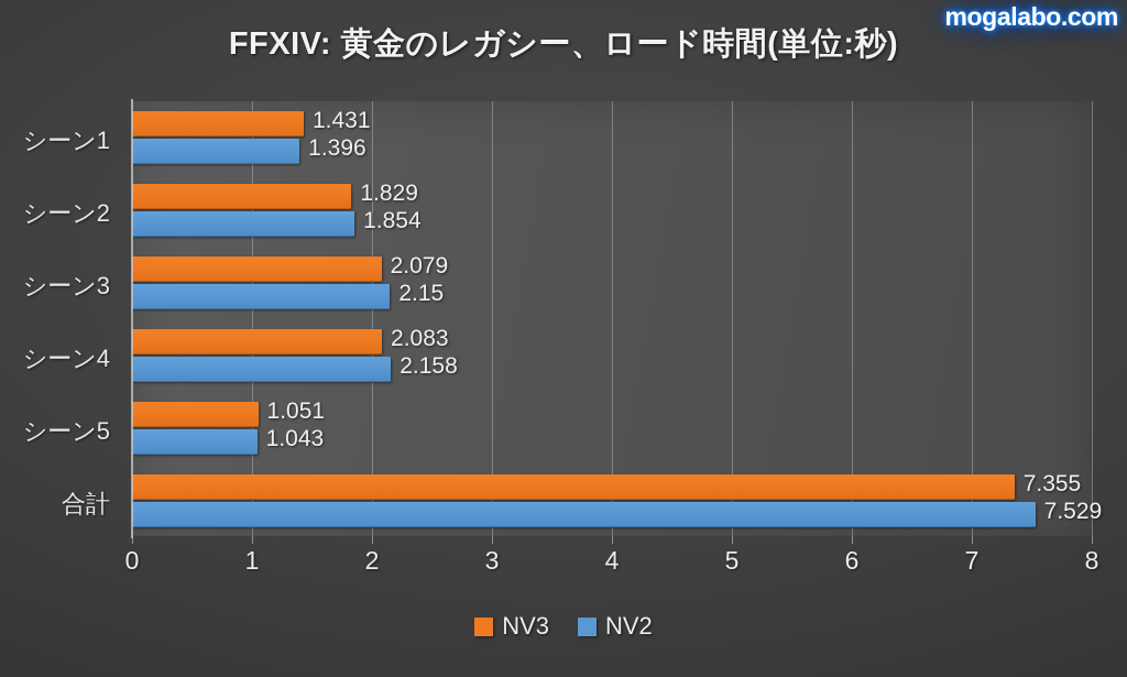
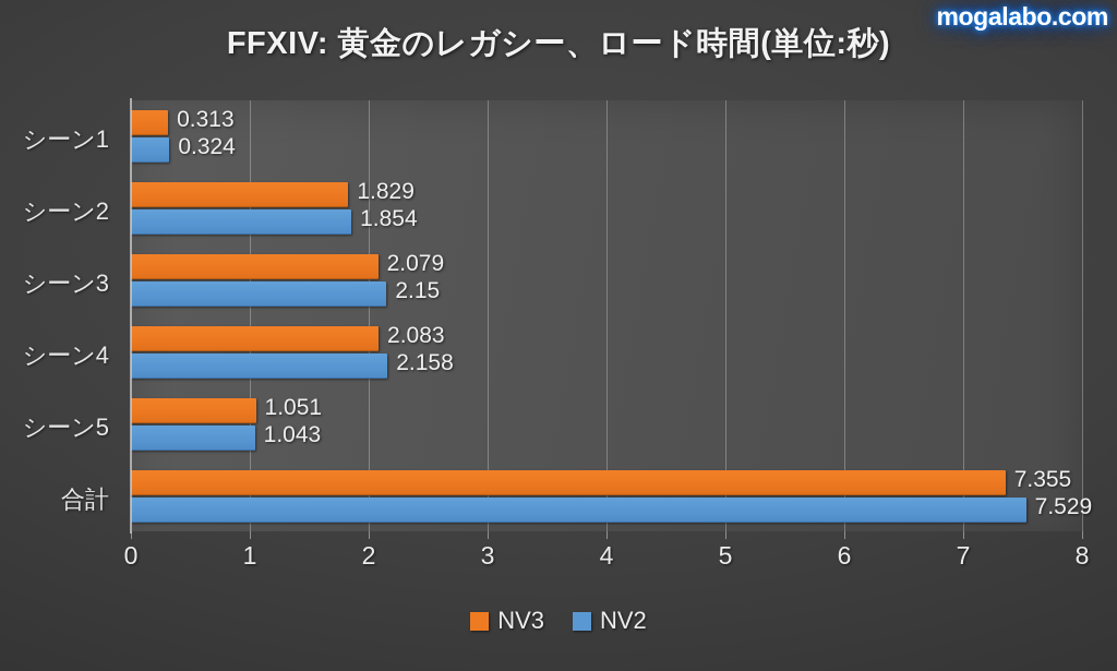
NV3/シーン1: 1.431 -> 0.313
NV2/シーン1: 1.396 -> 0.324
